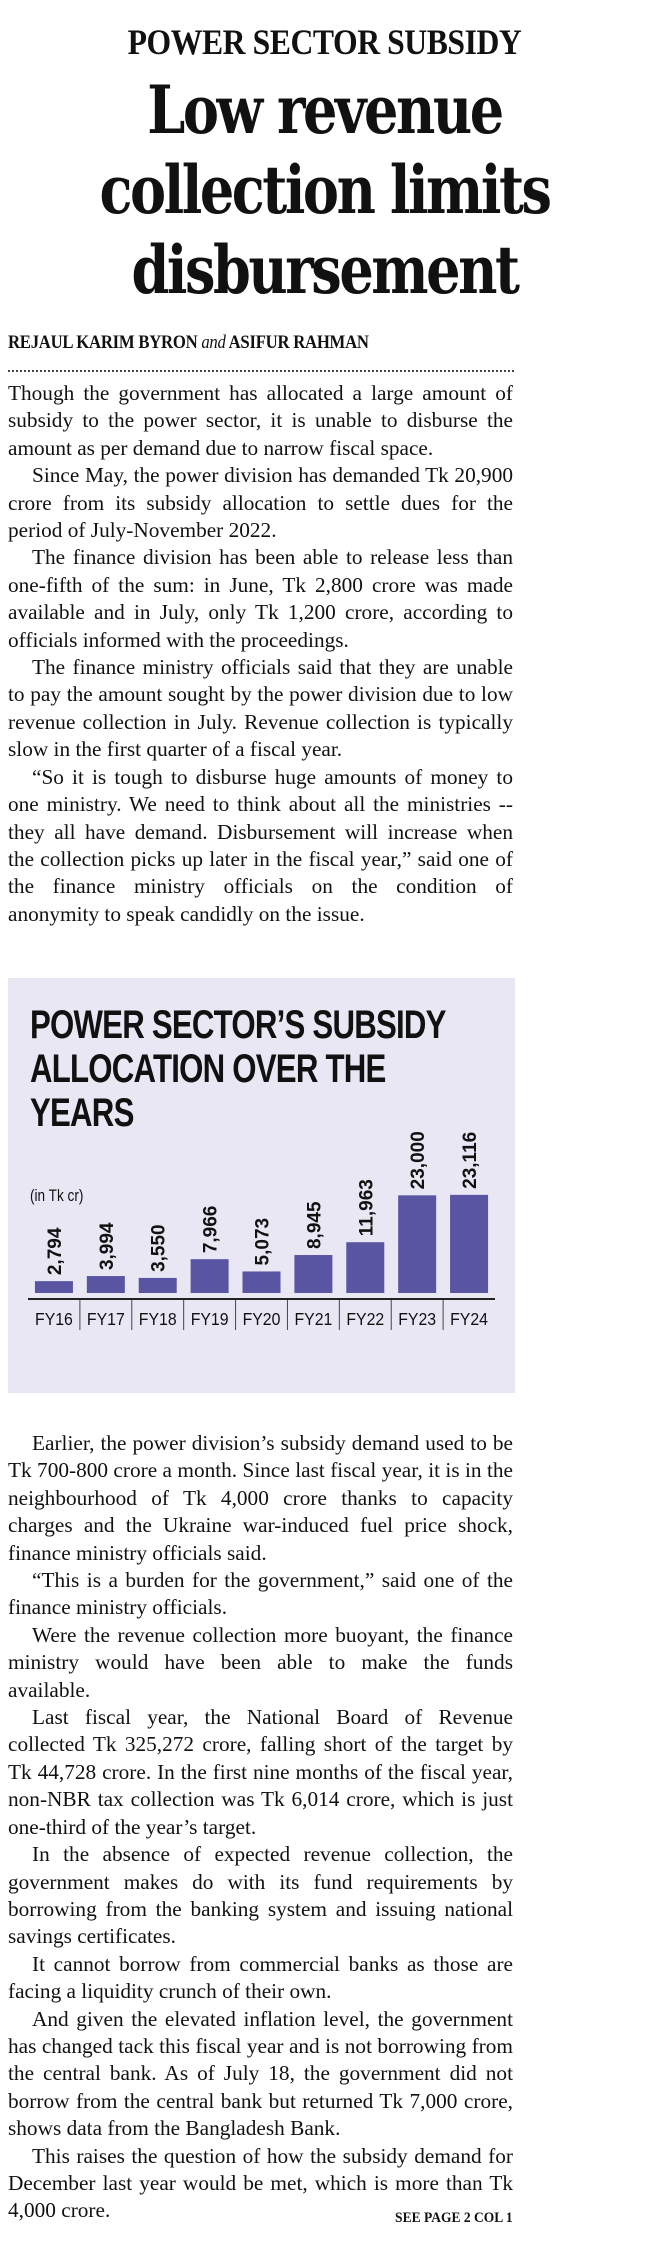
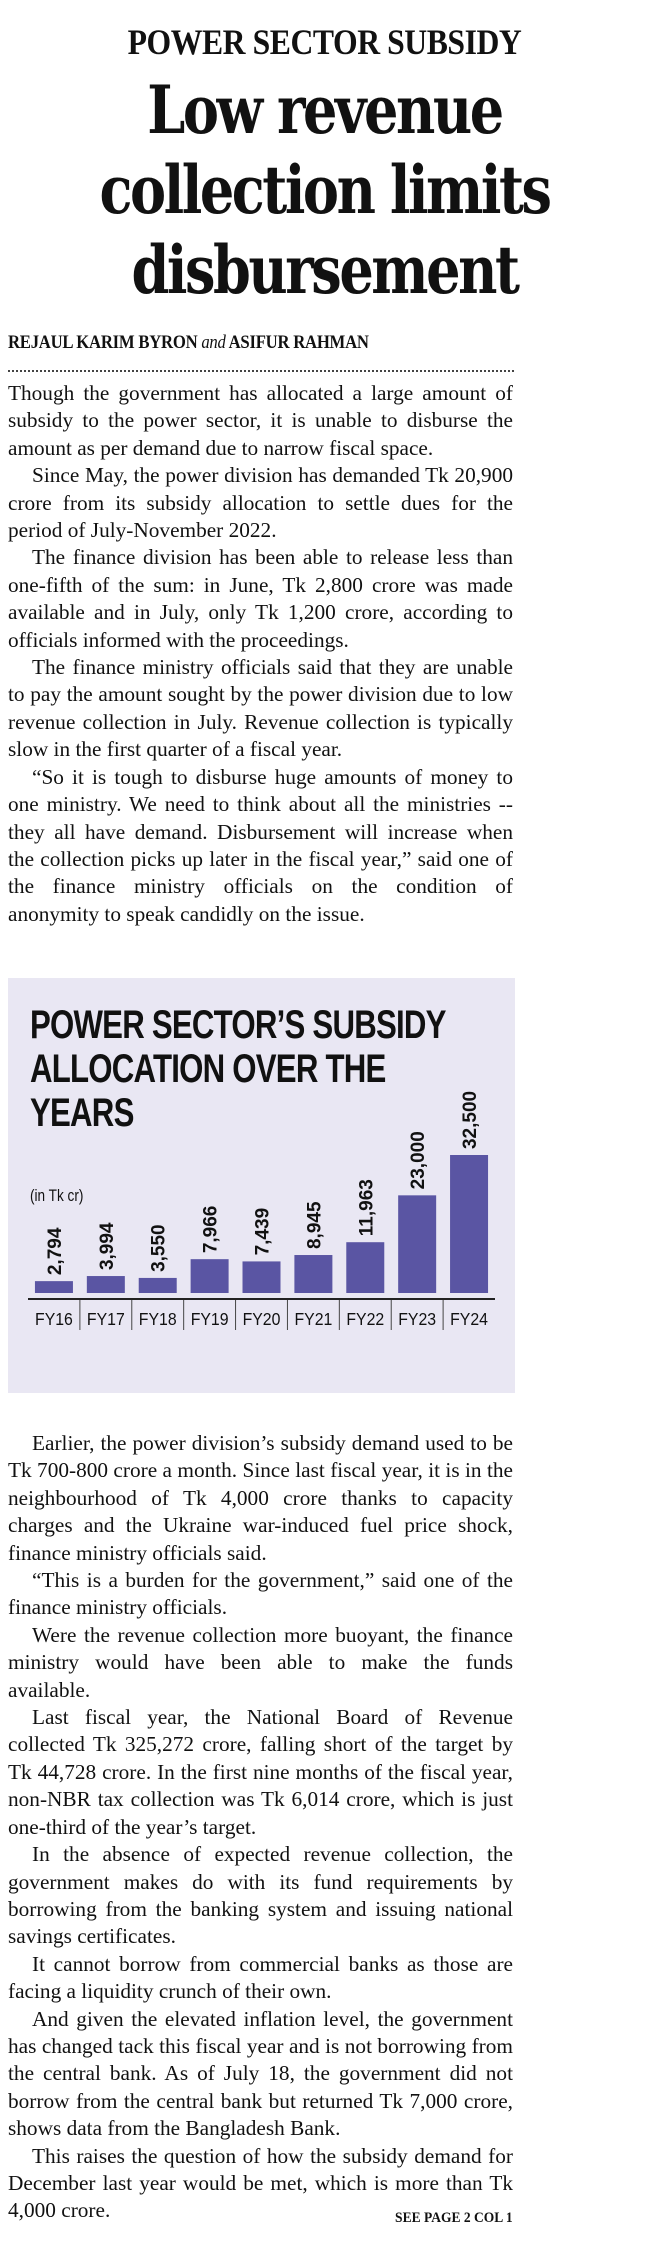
FY20: 5,073 -> 7,439
FY24: 23,116 -> 32,500
